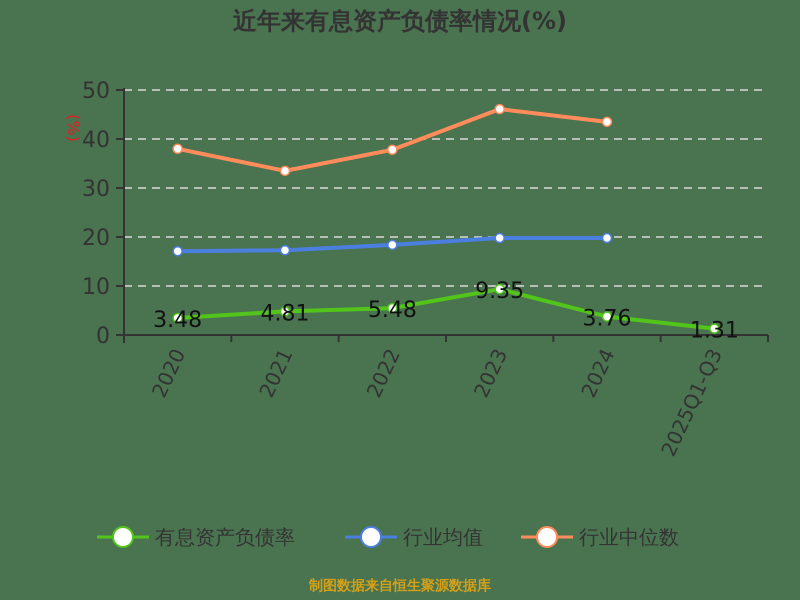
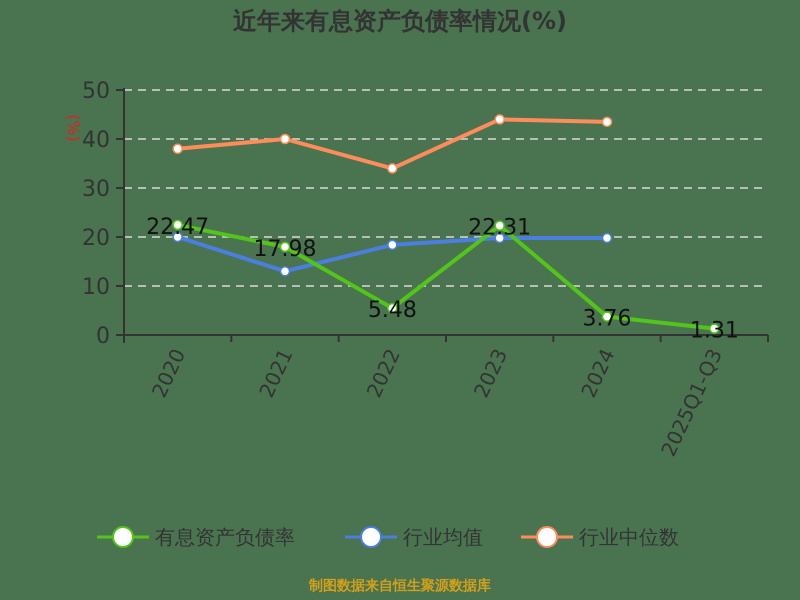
有息资产负债率/2020: 3.48 -> 22.47
行业均值/2020: 17 -> 20
有息资产负债率/2021: 4.81 -> 17.98
行业均值/2021: 17 -> 13
行业中位数/2021: 34 -> 40
行业中位数/2022: 38 -> 34
有息资产负债率/2023: 9.35 -> 22.31
行业中位数/2023: 46 -> 44
